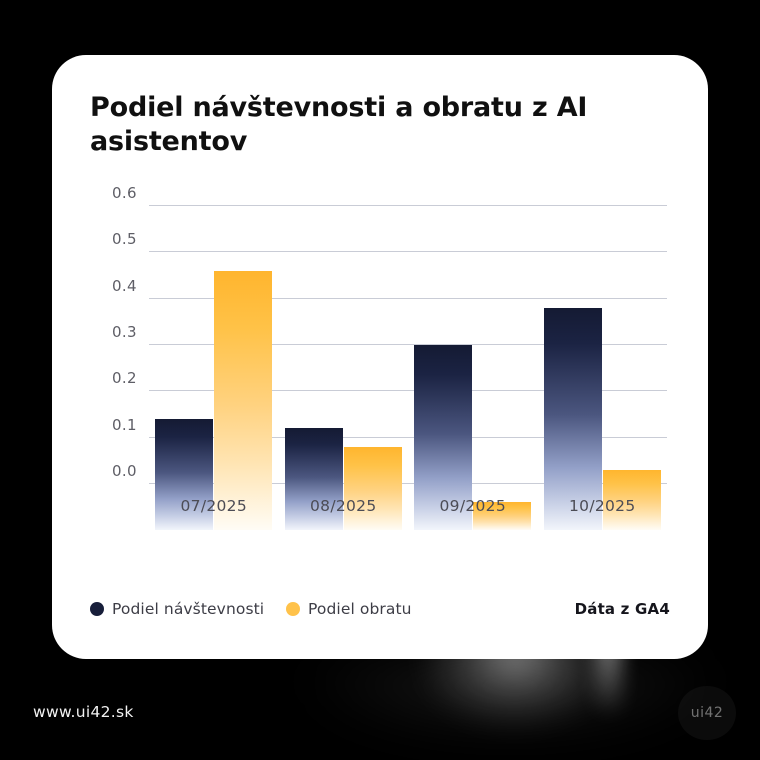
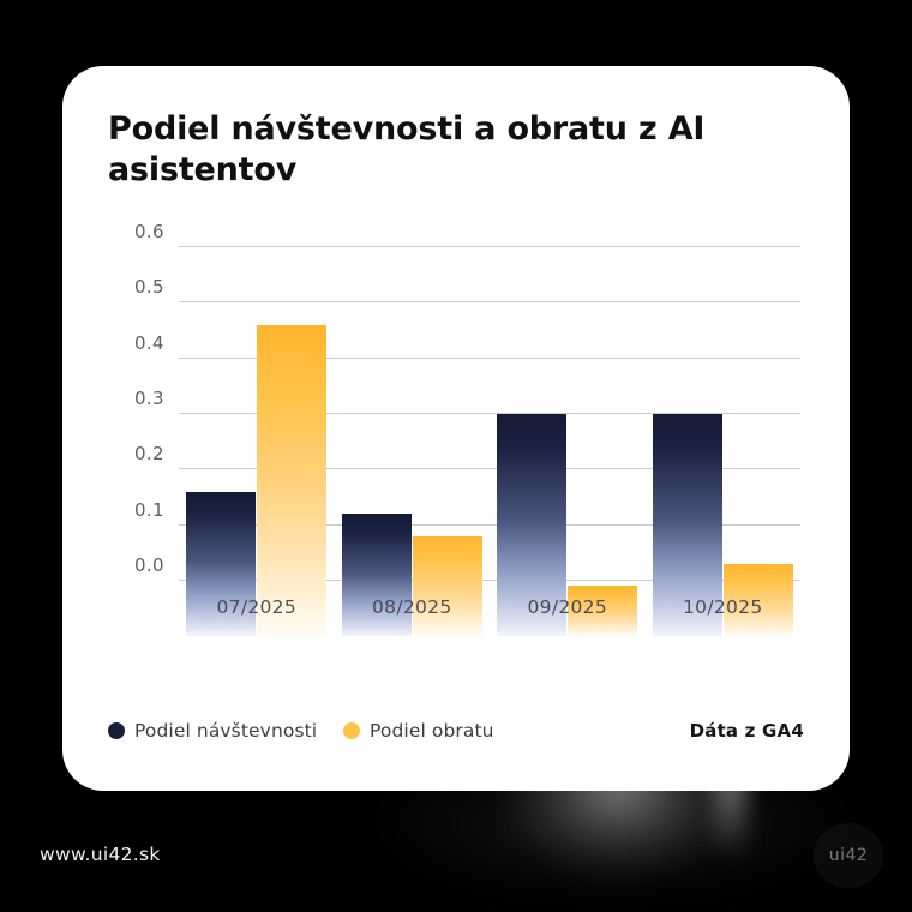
Podiel návštevnosti/07/2025: 0.24 -> 0.26
Podiel obratu/09/2025: 0.06 -> 0.09
Podiel návštevnosti/10/2025: 0.48 -> 0.40
